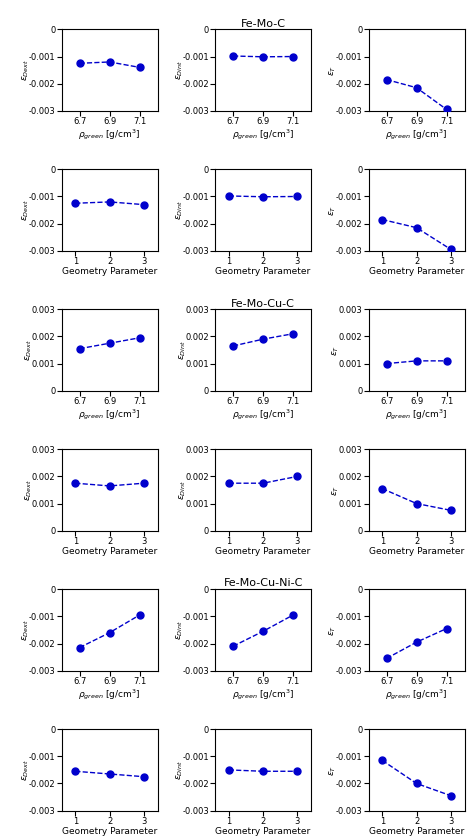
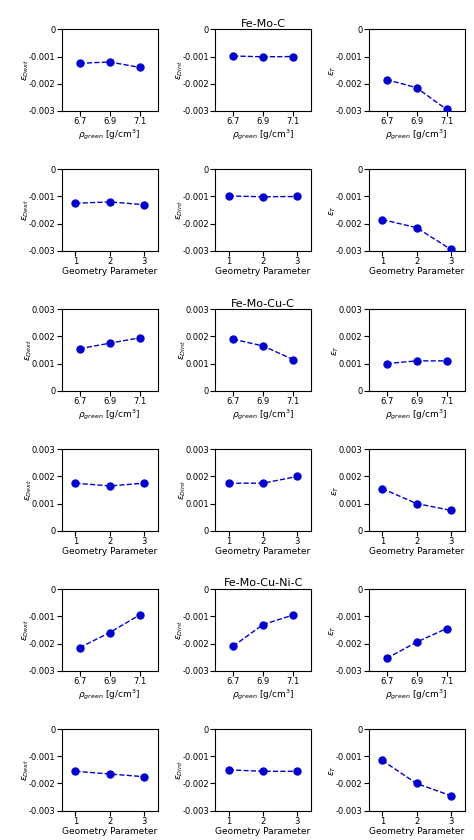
Fe-Mo-Cu-C/6.7: 0.00165 -> 0.00190
Fe-Mo-Cu-C/6.9: 0.00190 -> 0.00165
Fe-Mo-Cu-C/7.1: 0.00210 -> 0.00115
Fe-Mo-Cu-Ni-C/6.9: -0.00155 -> -0.00130
